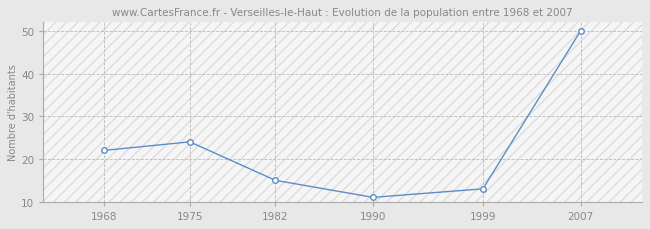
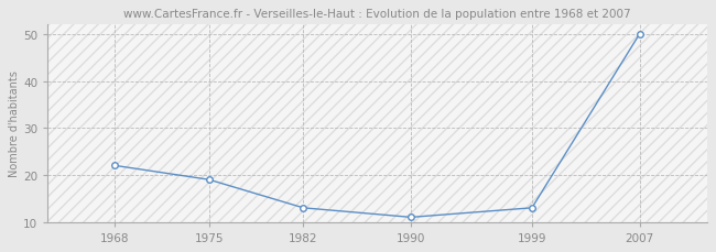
1975: 24 -> 19
1982: 15 -> 13
